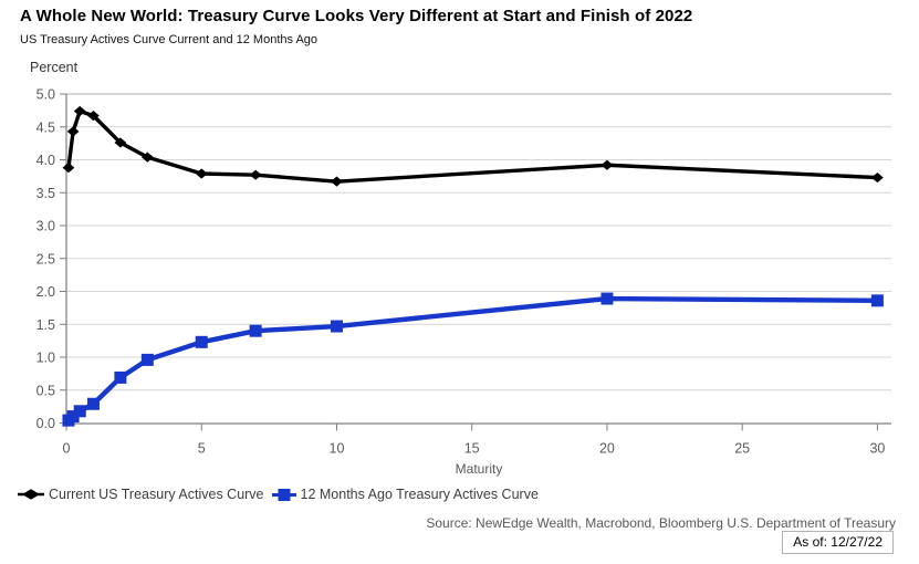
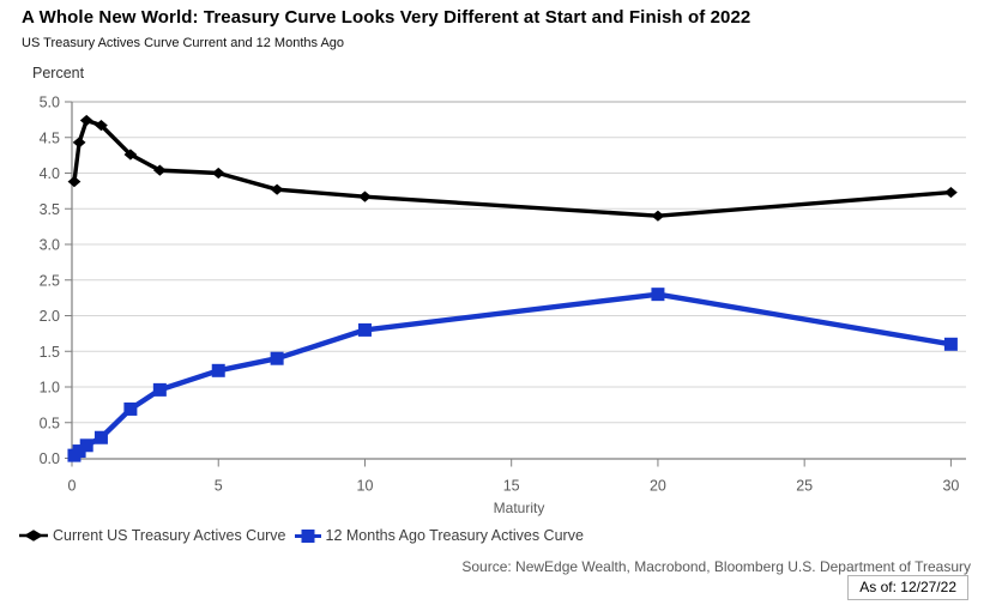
Current US Treasury Actives Curve/5: 3.8 -> 4.0
12 Months Ago Treasury Actives Curve/10: 1.5 -> 1.8
Current US Treasury Actives Curve/20: 3.9 -> 3.4
12 Months Ago Treasury Actives Curve/20: 1.9 -> 2.3
12 Months Ago Treasury Actives Curve/30: 1.9 -> 1.6
